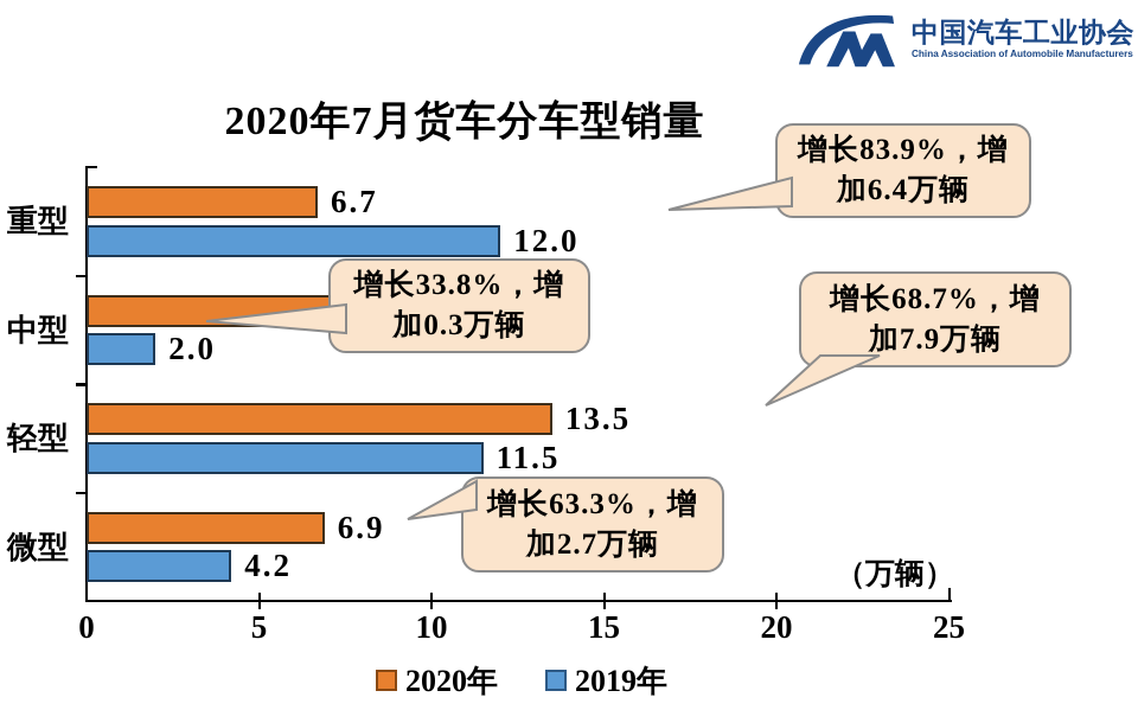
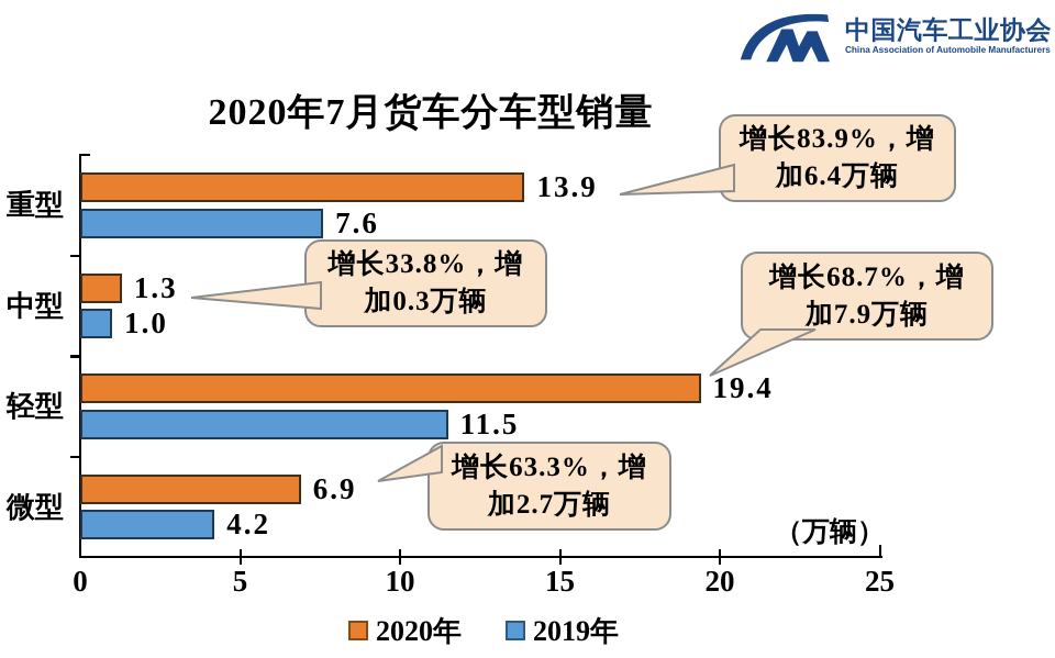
2020年/重型: 6.7 -> 13.9
2019年/重型: 12.0 -> 7.6
2020年/中型: 7.2 -> 1.3
2019年/中型: 2.0 -> 1.0
2020年/轻型: 13.5 -> 19.4
